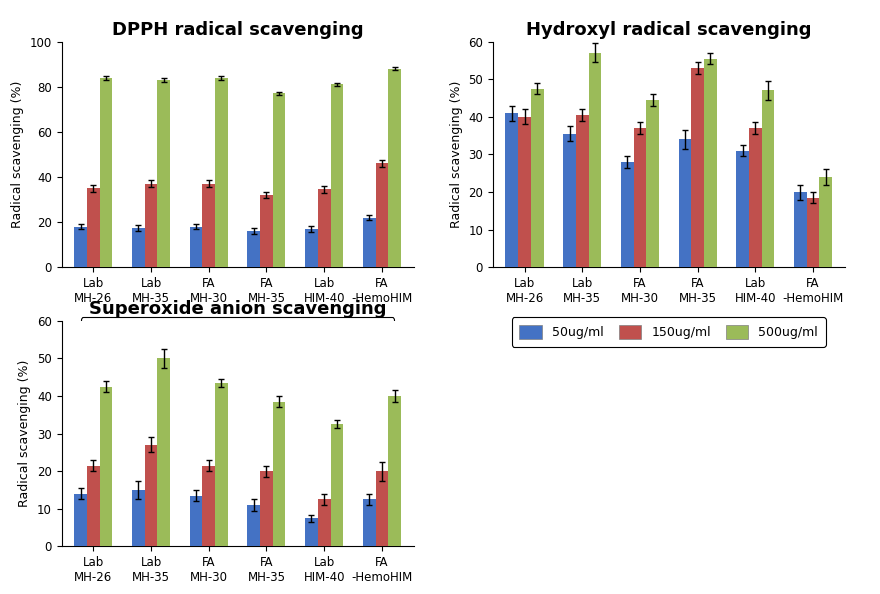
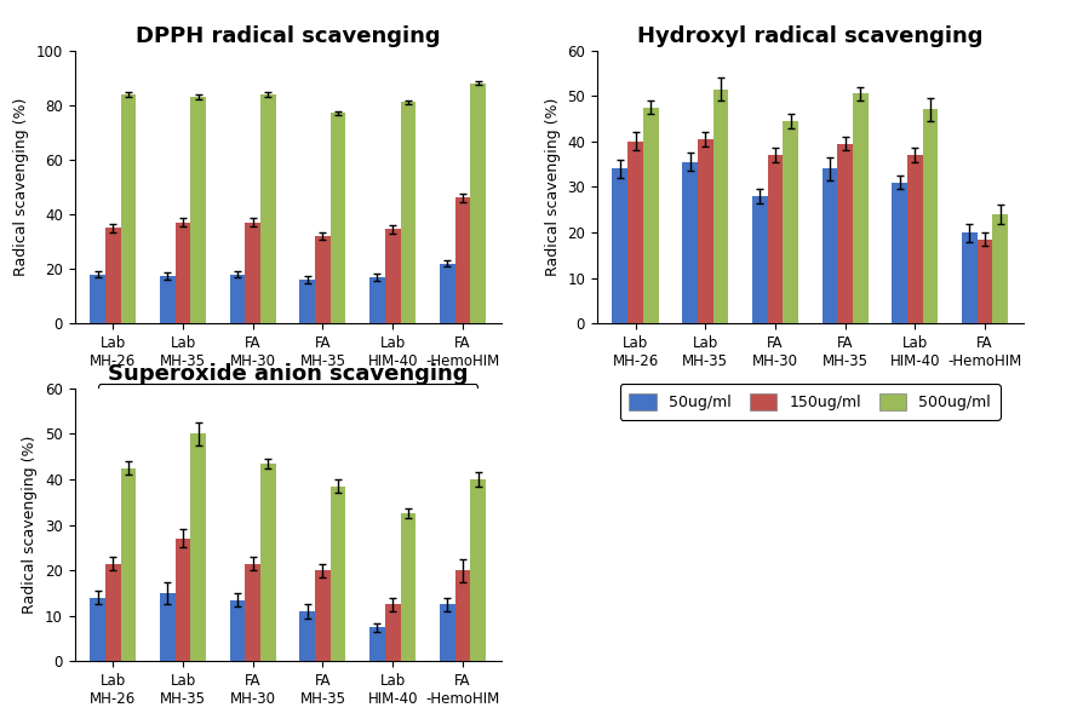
Hydroxyl radical scavenging/50ug/ml/Lab MH-26: 41.0 -> 34.0
Hydroxyl radical scavenging/500ug/ml/Lab MH-35: 57.0 -> 51.5
Hydroxyl radical scavenging/150ug/ml/FA MH-35: 53.0 -> 39.5
Hydroxyl radical scavenging/500ug/ml/FA MH-35: 55.5 -> 50.5
